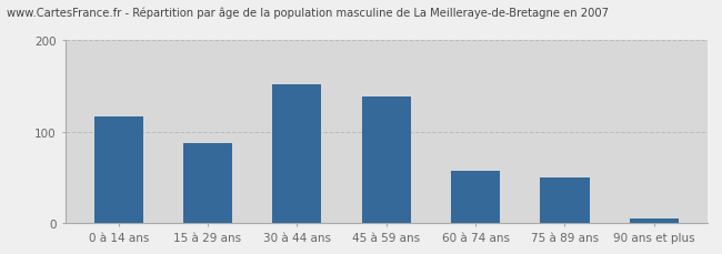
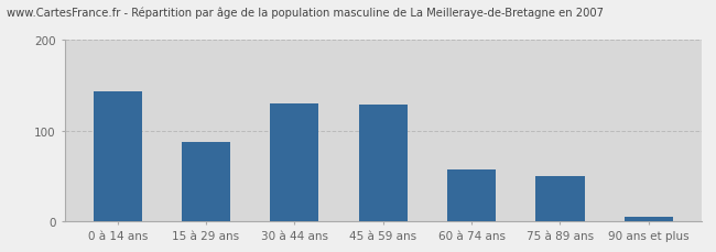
0 à 14 ans: 116 -> 143
30 à 44 ans: 152 -> 130
45 à 59 ans: 138 -> 128
